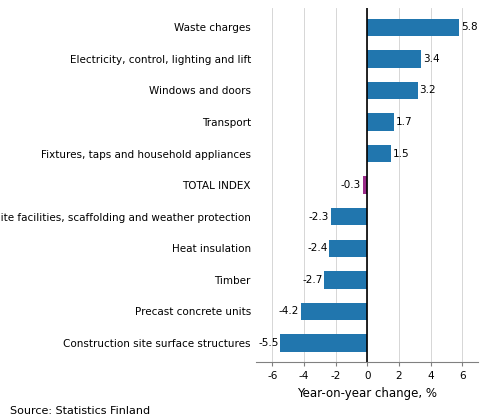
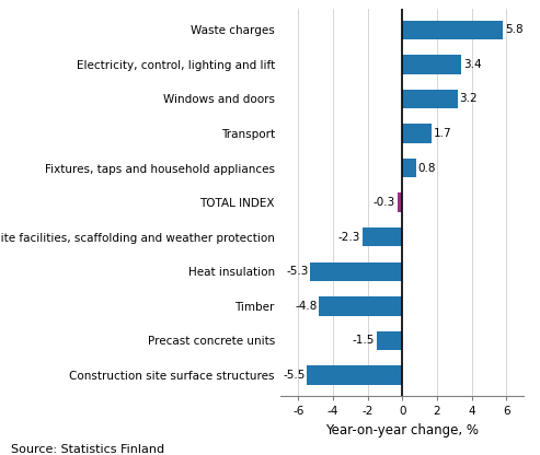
Fixtures, taps and household appliances: 1.5 -> 0.8
Heat insulation: -2.4 -> -5.3
Timber: -2.7 -> -4.8
Precast concrete units: -4.2 -> -1.5
